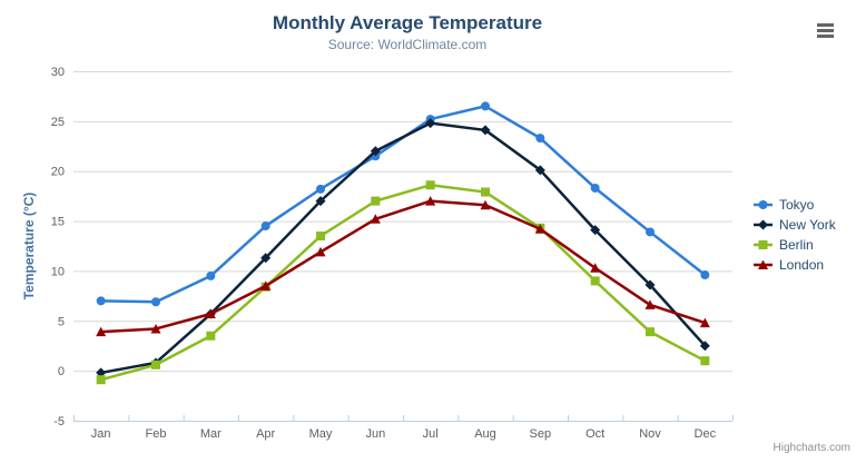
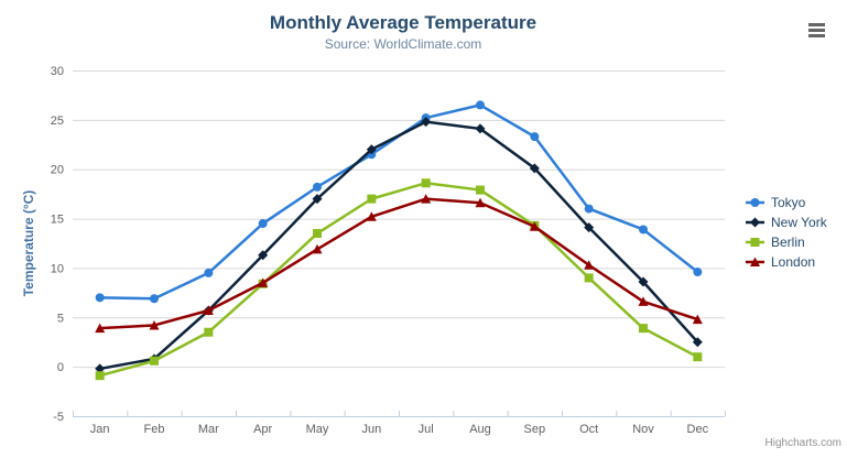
Tokyo/Oct: 18 -> 16
